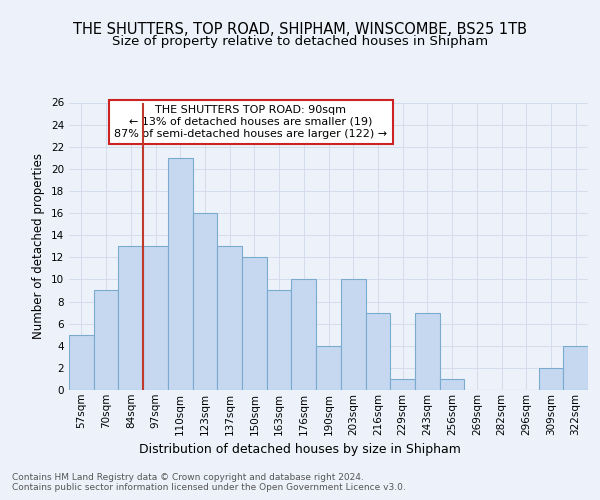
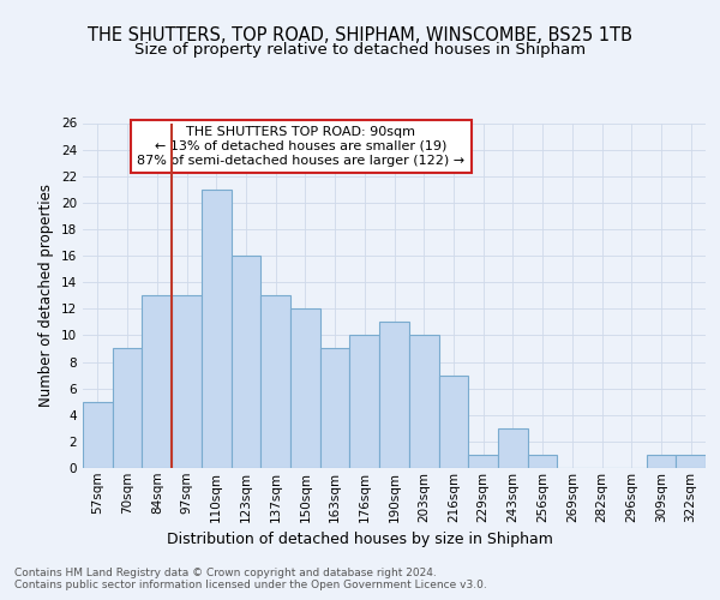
190sqm: 4 -> 11
243sqm: 7 -> 3
309sqm: 2 -> 1
322sqm: 4 -> 1
